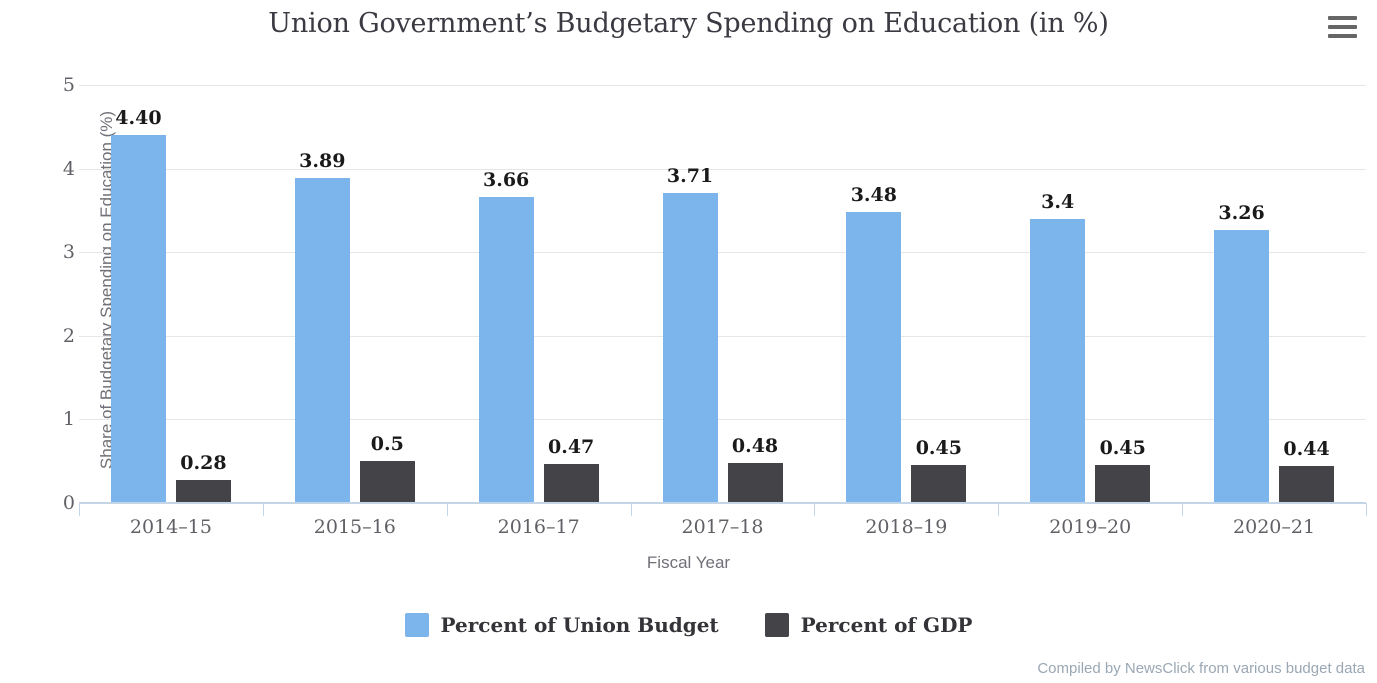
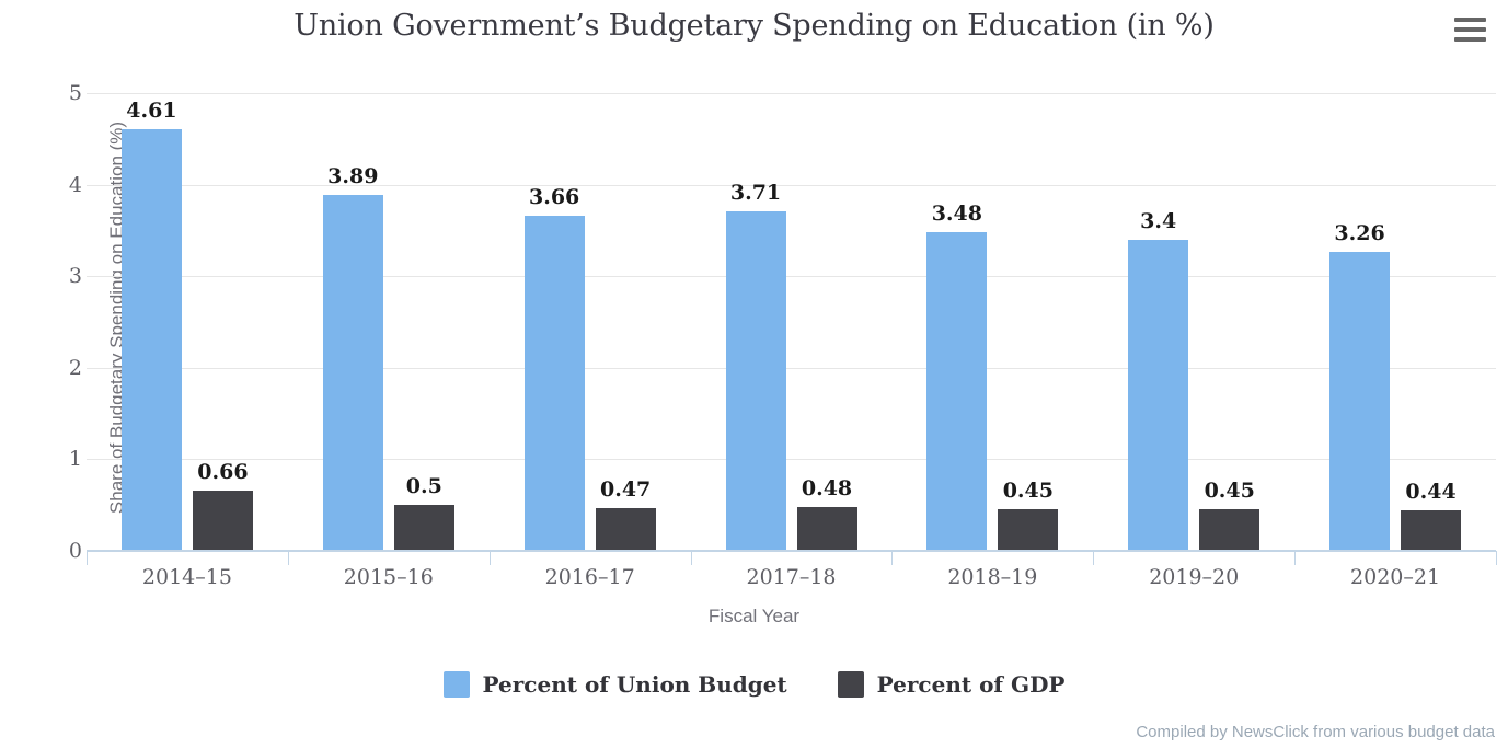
Percent of Union Budget/2014–15: 4.40 -> 4.61
Percent of GDP/2014–15: 0.28 -> 0.66
